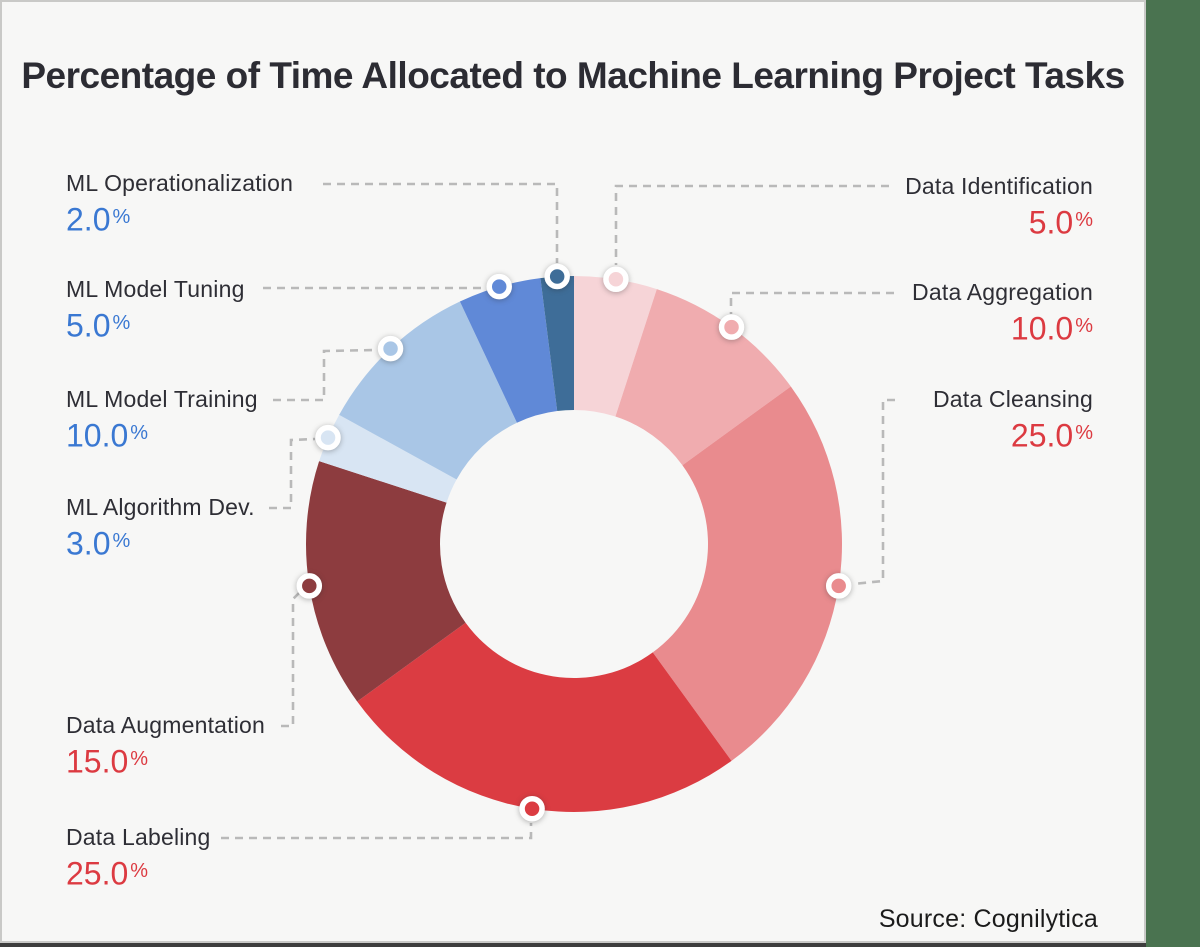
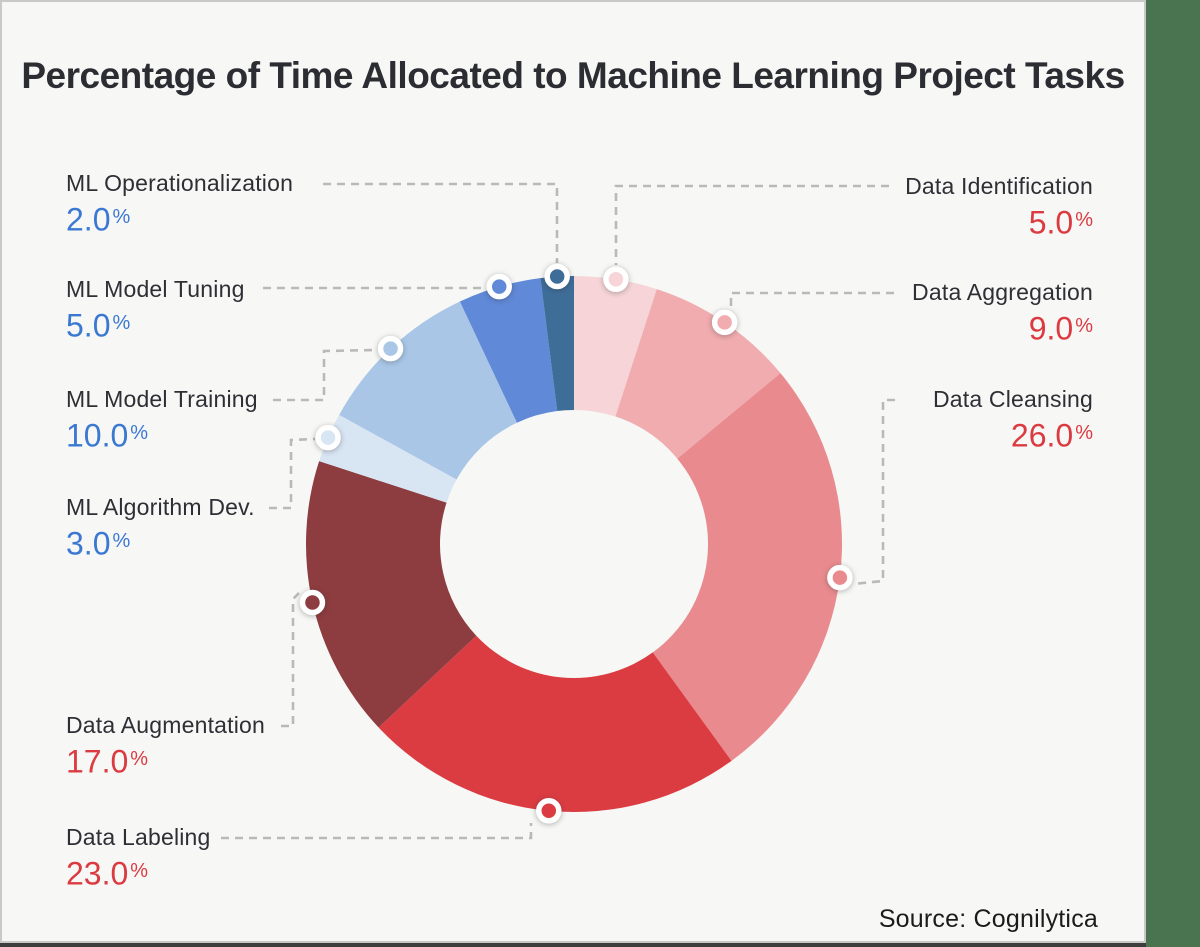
Data Aggregation: 10.0 -> 9.0
Data Cleansing: 25.0 -> 26.0
Data Labeling: 25.0 -> 23.0
Data Augmentation: 15.0 -> 17.0
